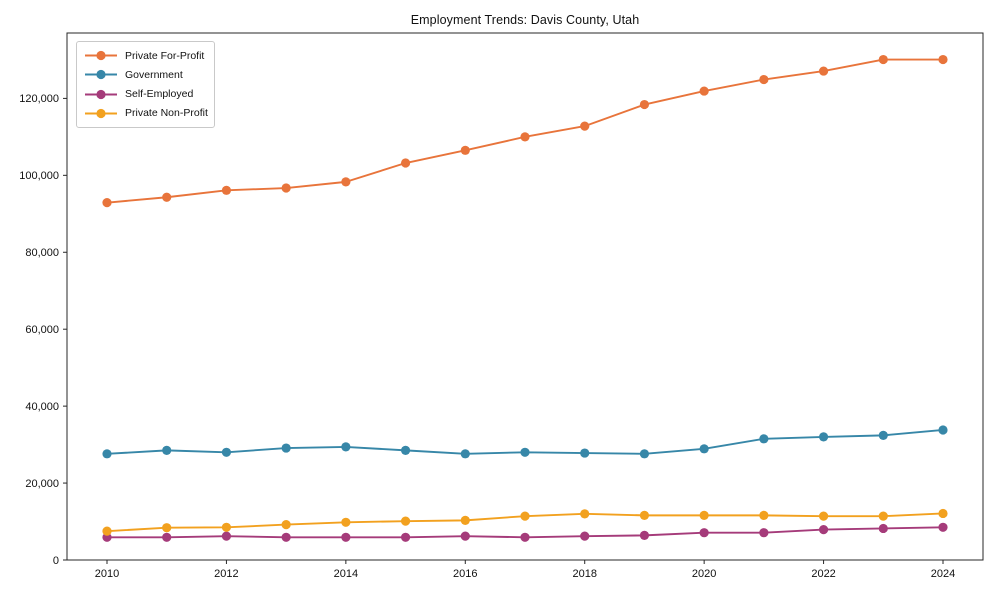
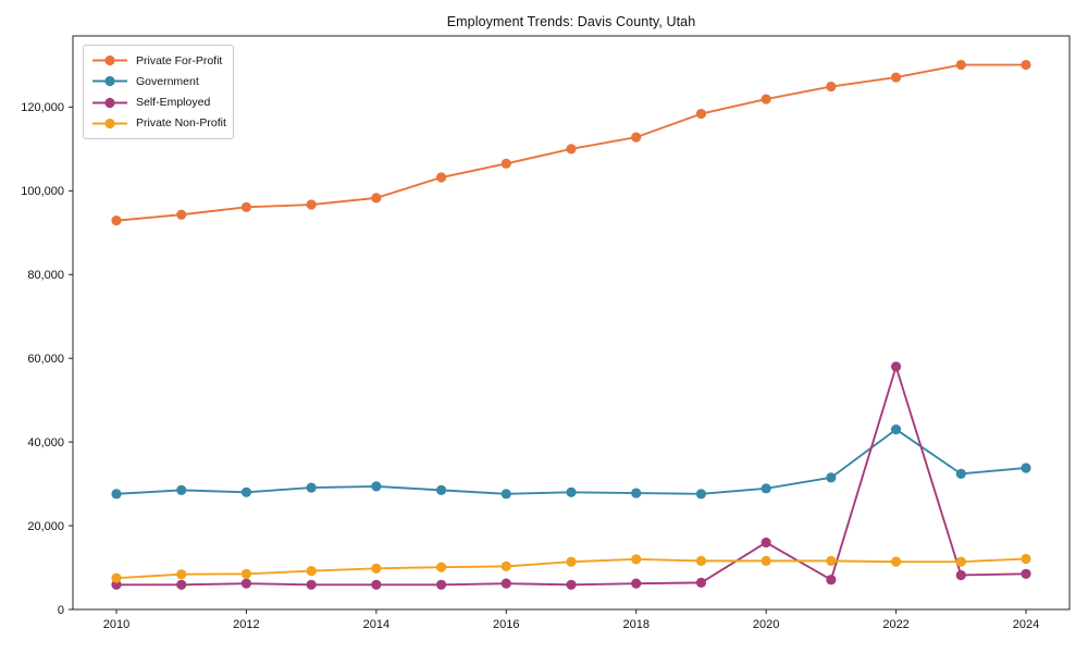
Self-Employed/2020: 7000 -> 16000
Government/2022: 32000 -> 43000
Self-Employed/2022: 8000 -> 58000
